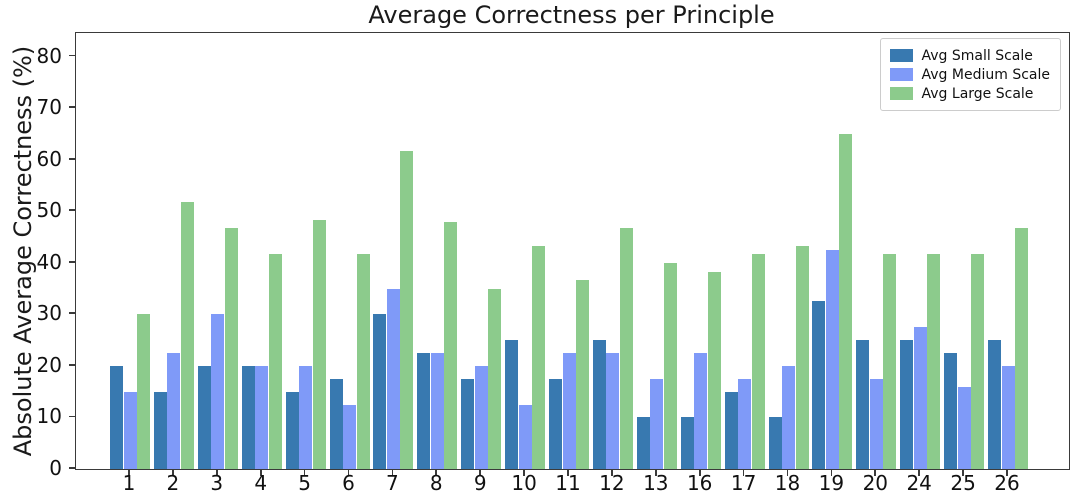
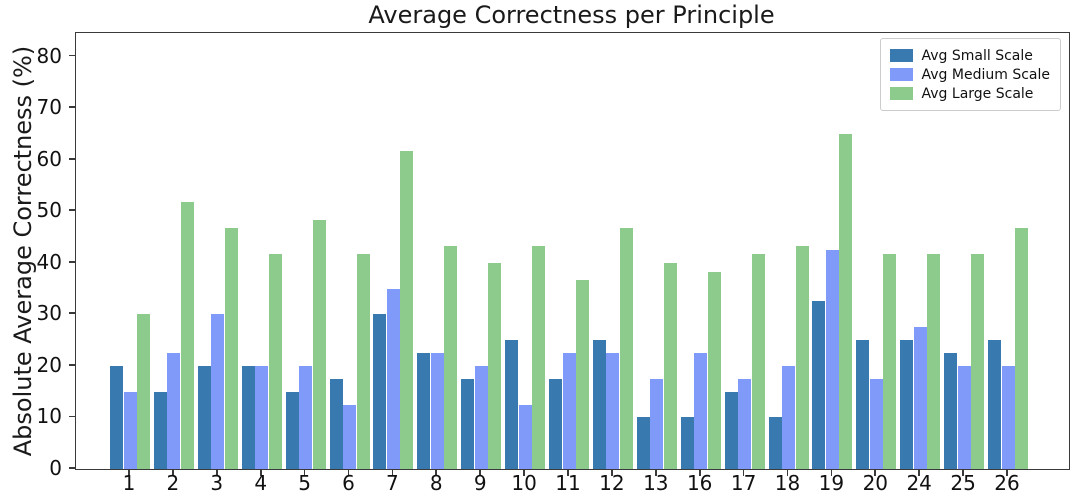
Avg Large Scale/8: 48 -> 43
Avg Large Scale/9: 35 -> 40
Avg Medium Scale/25: 16 -> 20
